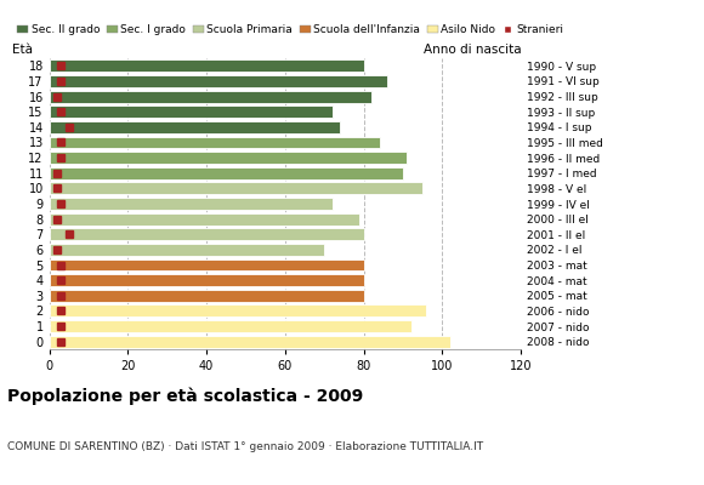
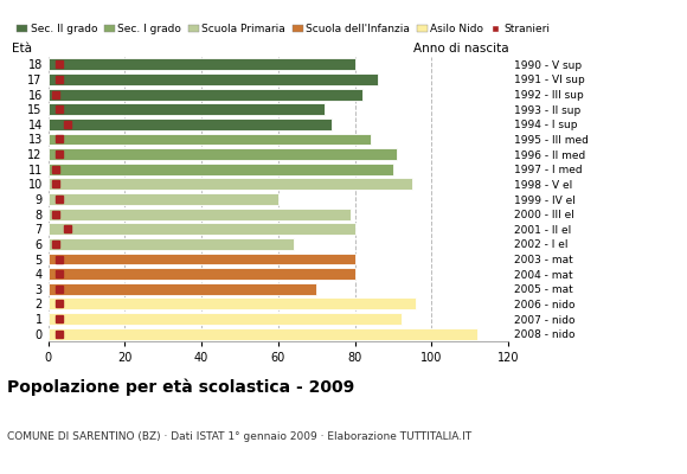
9: 72 -> 60
6: 70 -> 64
3: 80 -> 70
0: 102 -> 112
